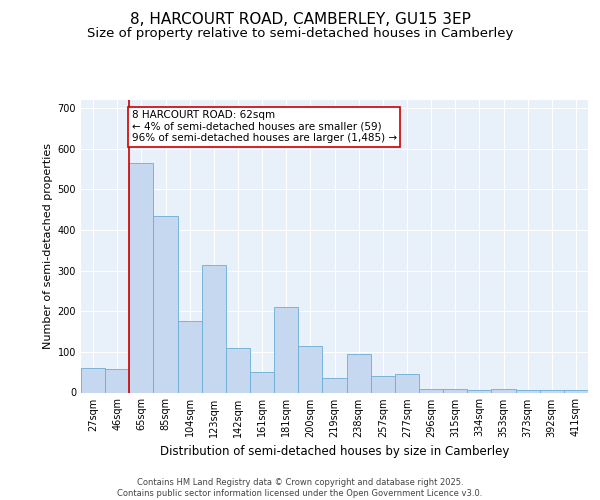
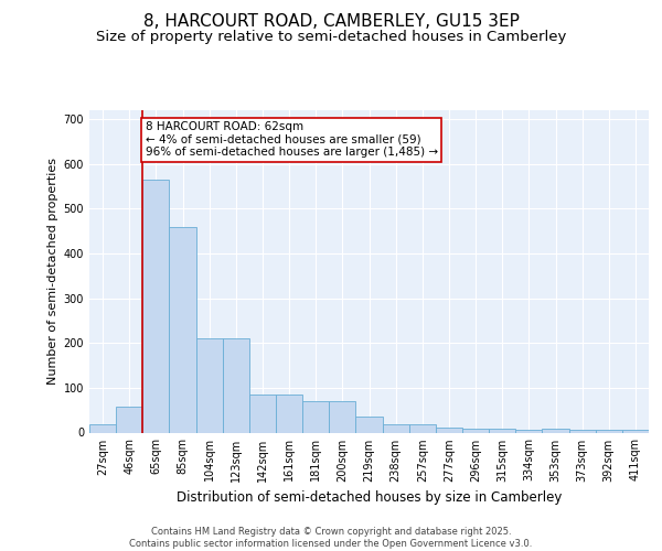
27sqm: 60 -> 18
85sqm: 435 -> 460
104sqm: 175 -> 210
123sqm: 315 -> 210
142sqm: 110 -> 85
161sqm: 50 -> 85
181sqm: 210 -> 70
200sqm: 115 -> 70
238sqm: 95 -> 18
257sqm: 40 -> 18
277sqm: 45 -> 10
